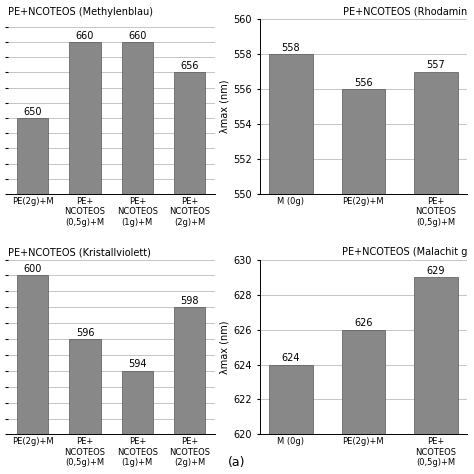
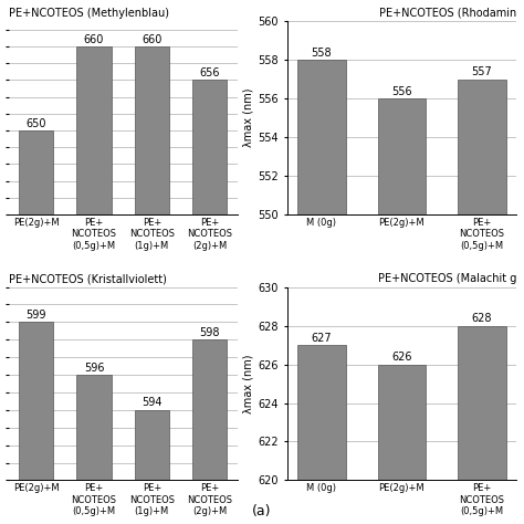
PE+NCOTEOS (Kristallviolett)/PE(2g)+M: 600 -> 599
PE+NCOTEOS (Malachit g/M (0g): 624 -> 627
PE+NCOTEOS (Malachit g/PE+ NCOTEOS (0,5g)+M: 629 -> 628
